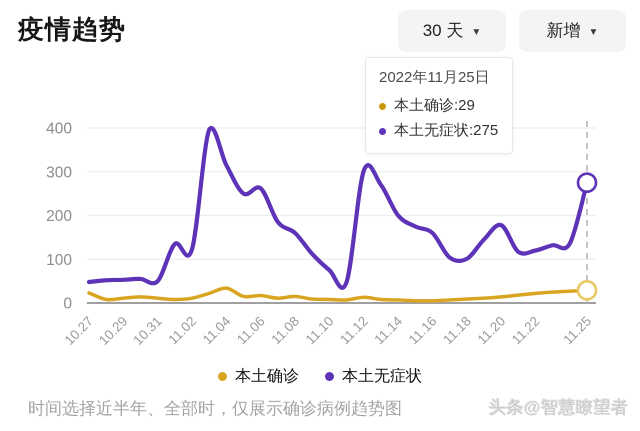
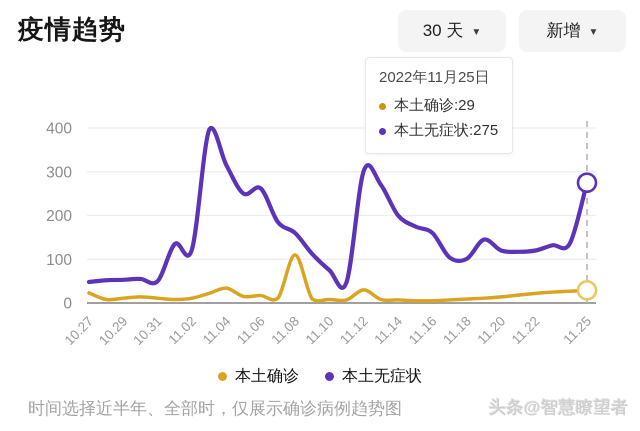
本土确诊/11.08: 20 -> 110
本土确诊/11.12: 10 -> 30
本土无症状/11.20: 180 -> 120
